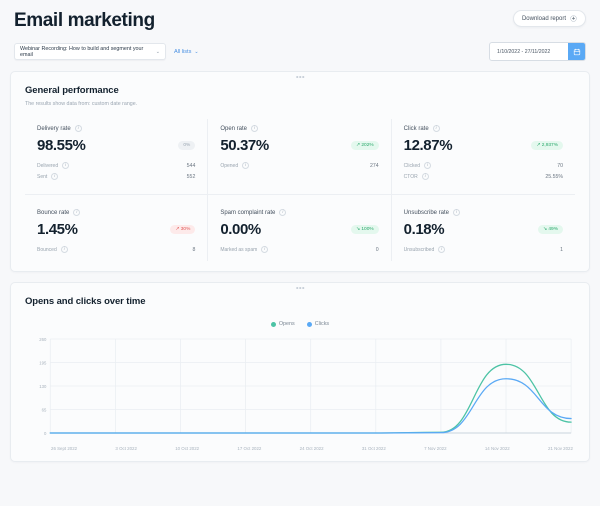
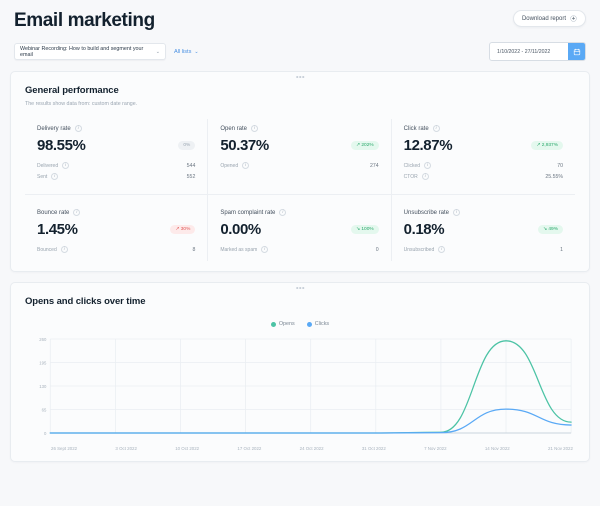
Opens/14 Nov 2022: 190 -> 260
Clicks/14 Nov 2022: 150 -> 70
Clicks/21 Nov 2022: 40 -> 20
